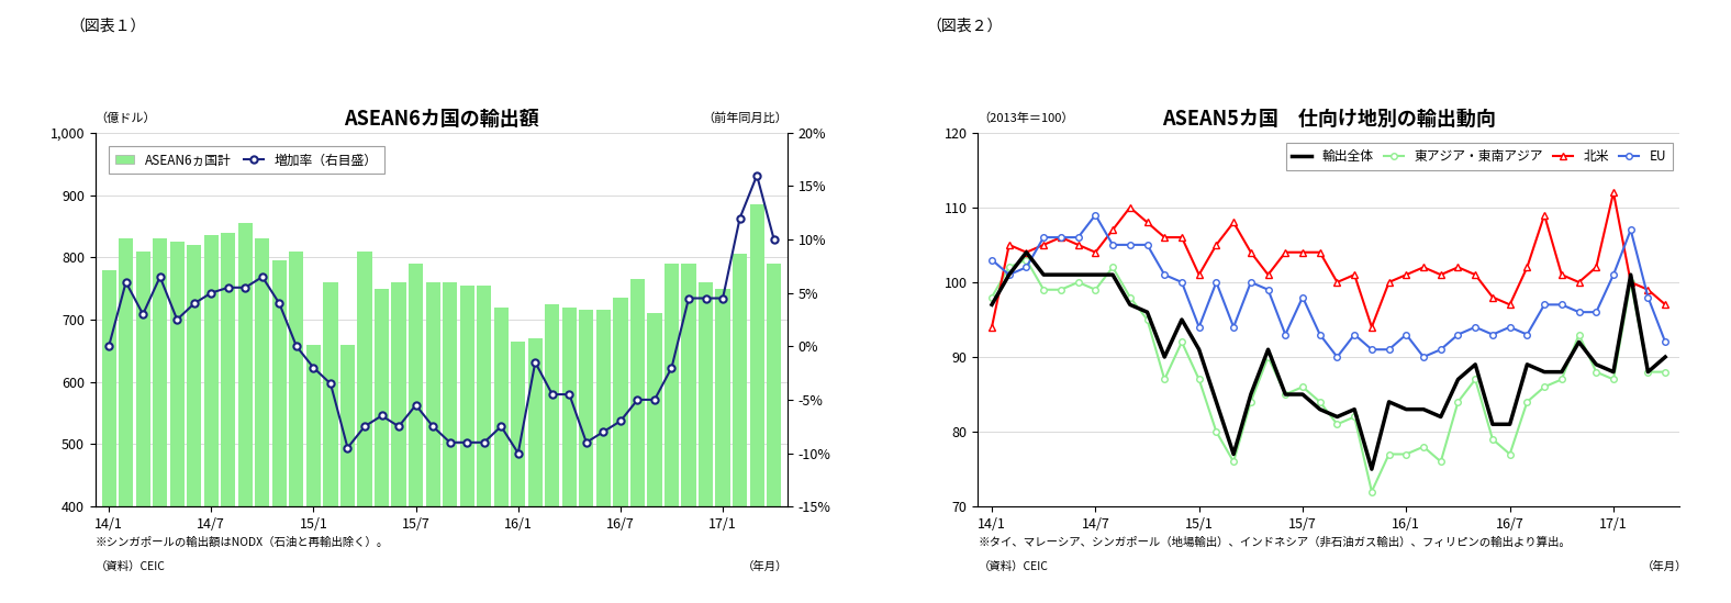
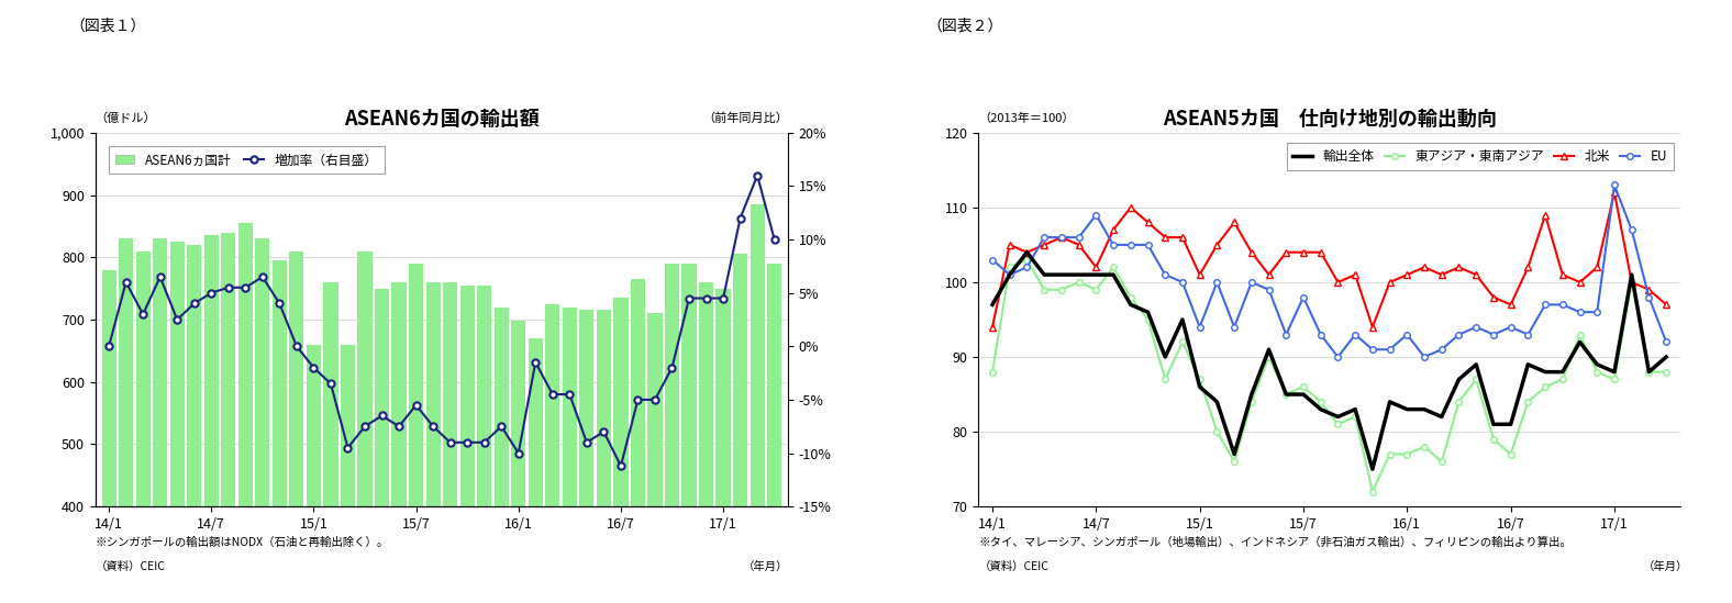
ASEAN6カ国の輸出額/ASEAN6ヵ国計/16/1: 665 -> 698
ASEAN6カ国の輸出額/増加率（右目盛）/16/7: -7.0% -> -11.2%
ASEAN5カ国 仕向け地別の輸出動向/東アジア・東南アジア/14/1: 98 -> 88
ASEAN5カ国 仕向け地別の輸出動向/北米/14/7: 104 -> 102
ASEAN5カ国 仕向け地別の輸出動向/輸出全体/15/1: 91 -> 86
ASEAN5カ国 仕向け地別の輸出動向/EU/17/1: 101 -> 113
